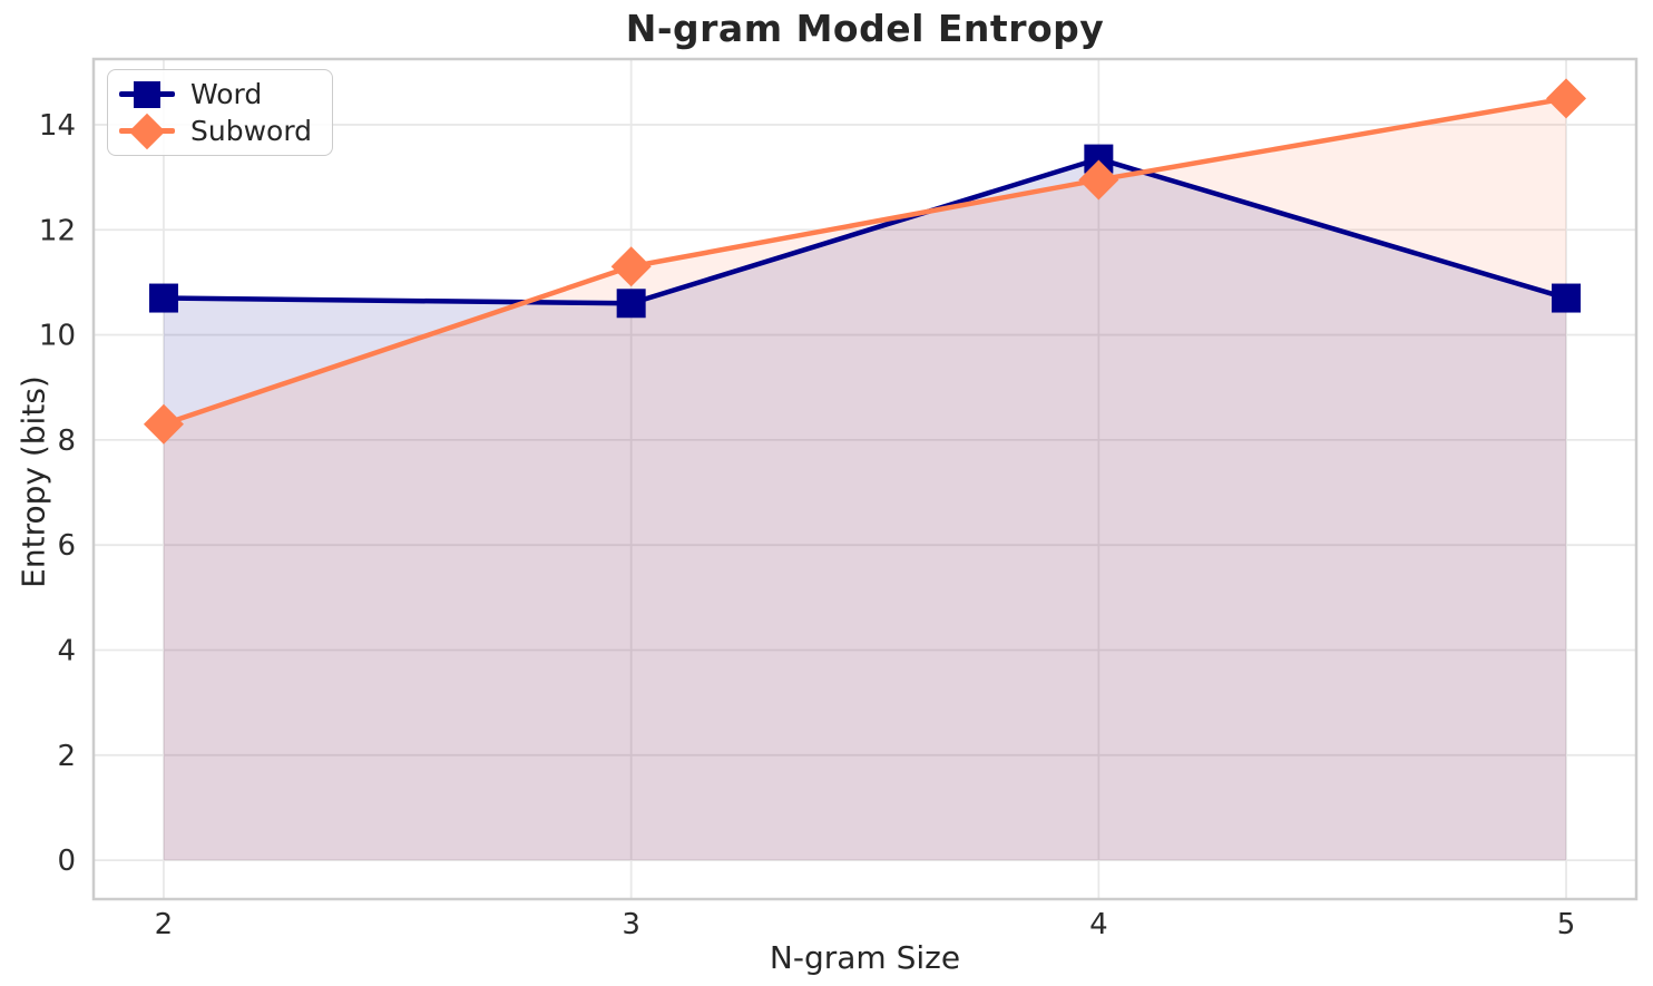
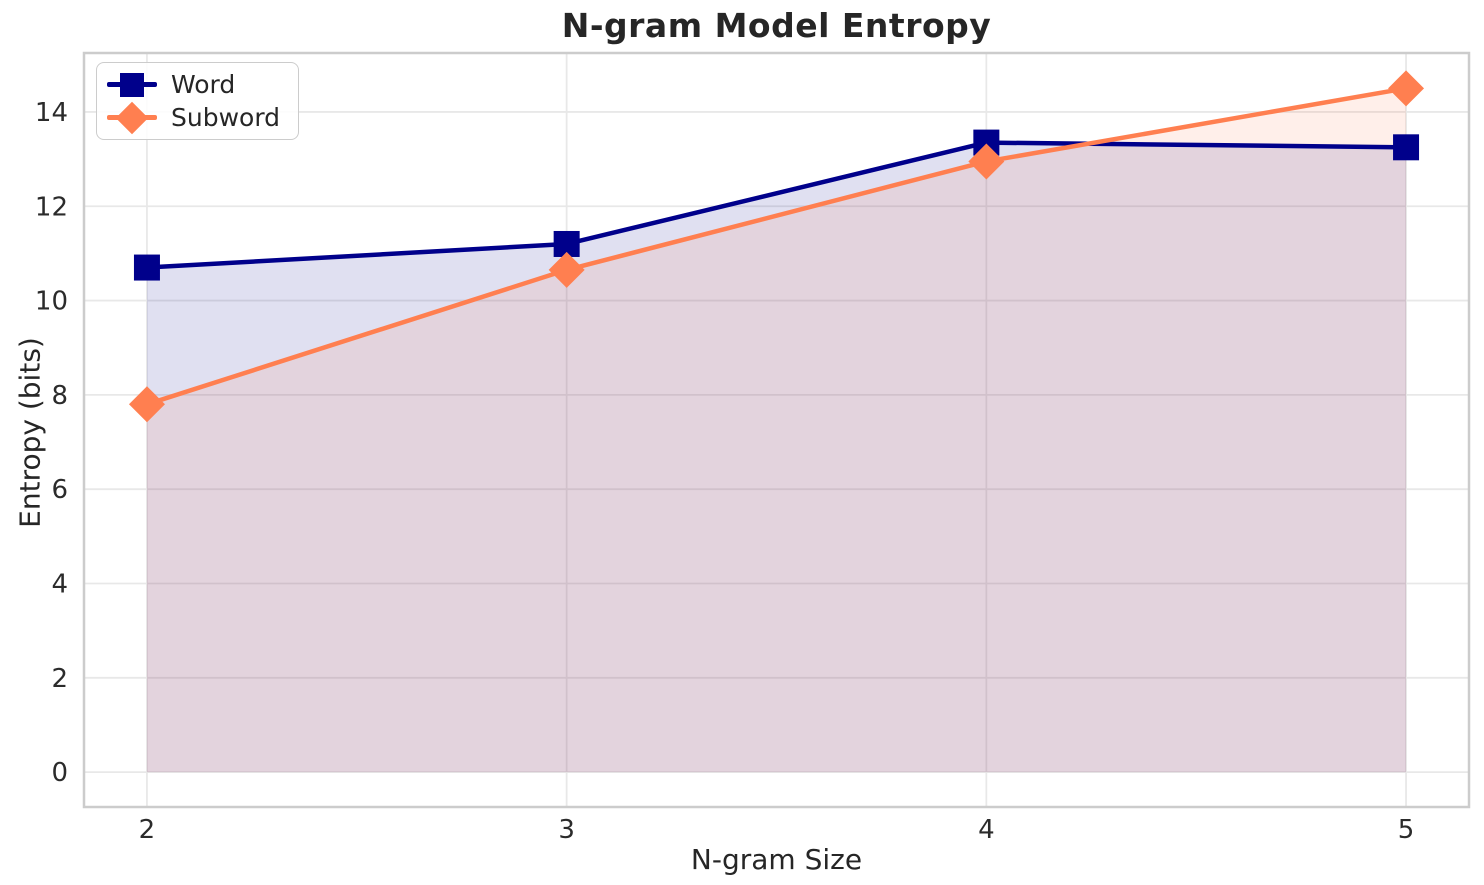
Subword/2: 8.3 -> 7.8
Word/3: 10.6 -> 11.2
Subword/3: 11.3 -> 10.7
Word/5: 10.7 -> 13.2
